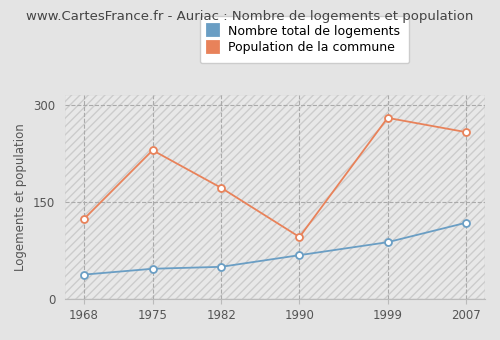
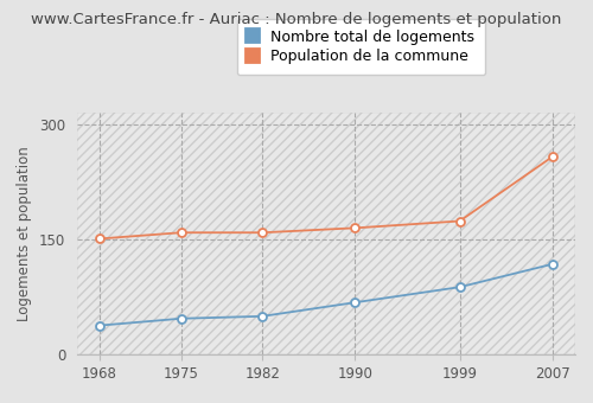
Population de la commune/1968: 124 -> 151
Population de la commune/1975: 230 -> 159
Population de la commune/1982: 172 -> 159
Population de la commune/1990: 96 -> 165
Population de la commune/1999: 280 -> 174
